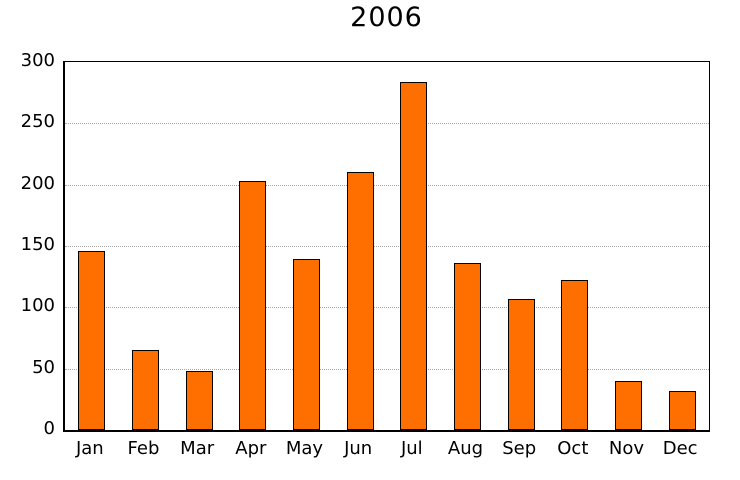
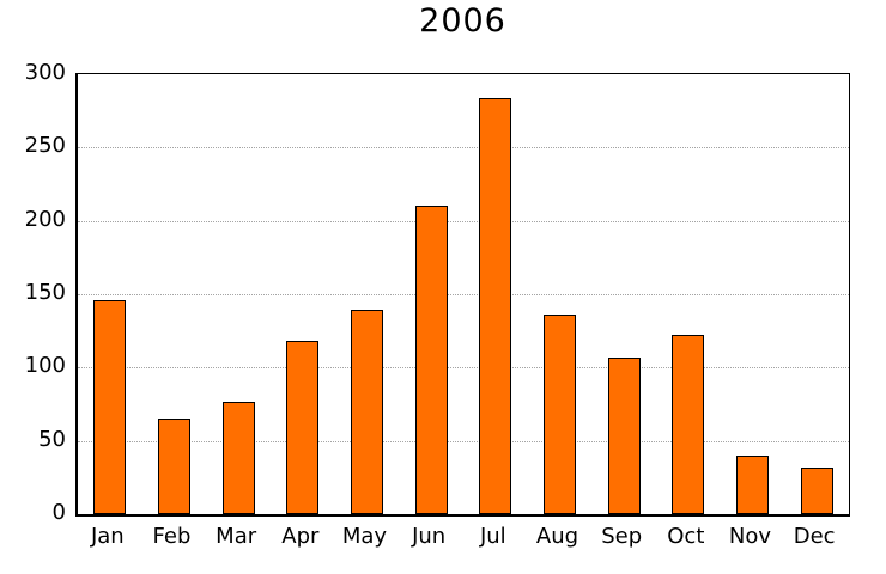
Mar: 48 -> 77
Apr: 203 -> 118
